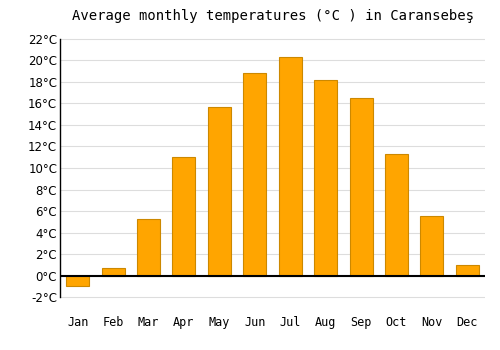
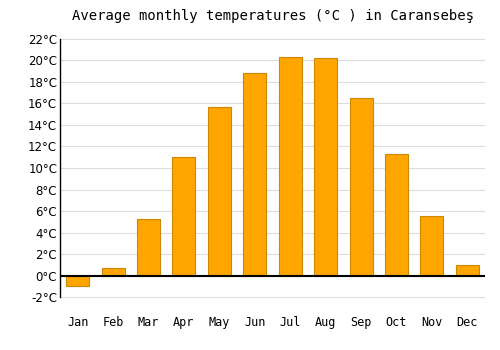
Aug: 18.2°C -> 20.2°C
